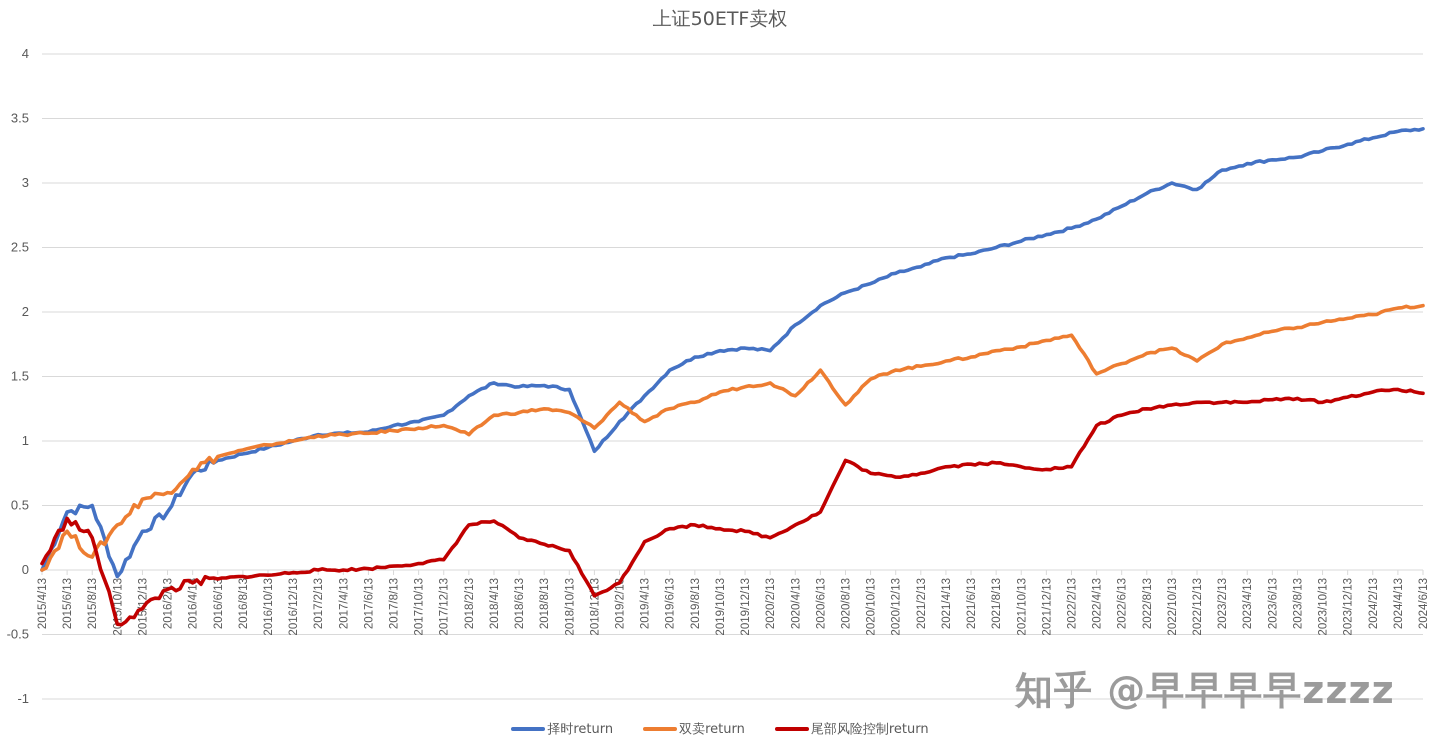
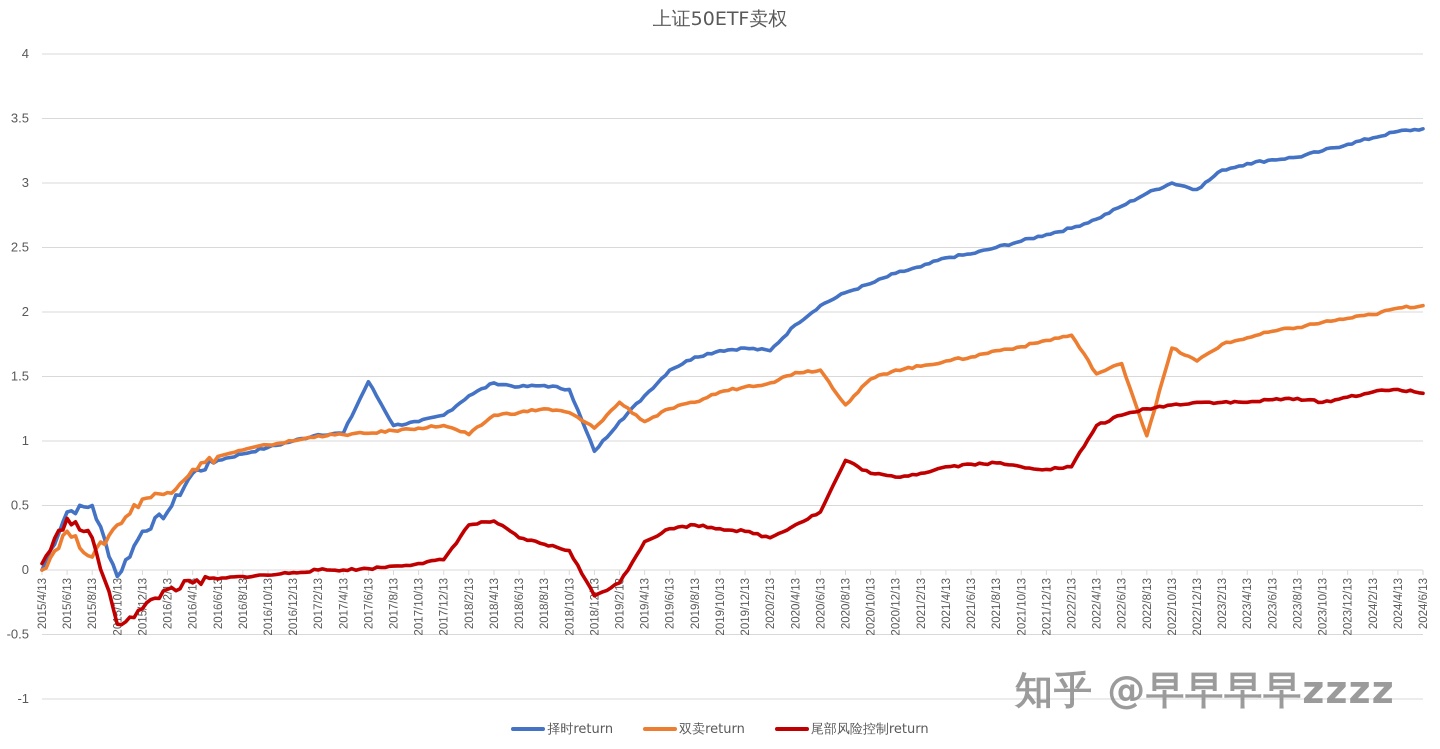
择时return/2017/6/13: 1.07 -> 1.46
双卖return/2020/4/13: 1.35 -> 1.53
双卖return/2022/8/13: 1.68 -> 1.04
